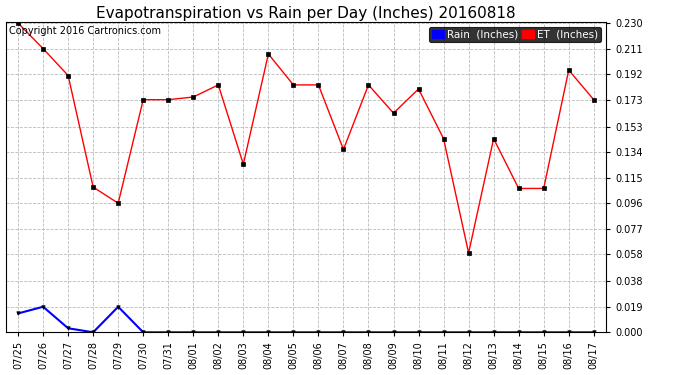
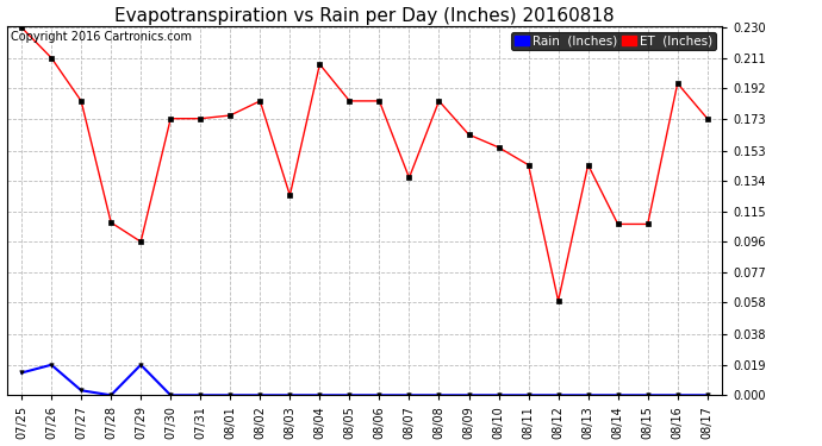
ET (Inches)/07/27: 0.191 -> 0.184
ET (Inches)/08/10: 0.181 -> 0.155
